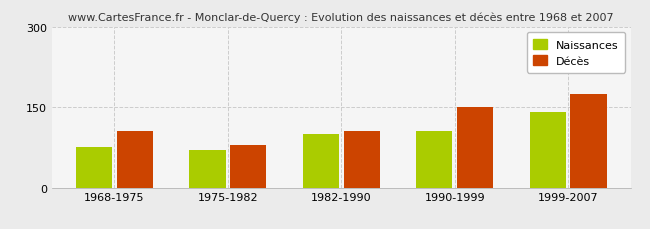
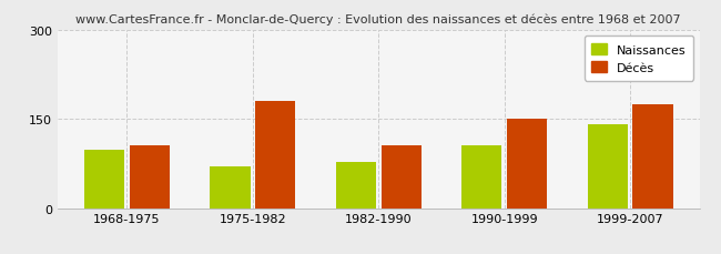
Naissances/1968-1975: 75 -> 98
Décès/1975-1982: 80 -> 180
Naissances/1982-1990: 100 -> 78
